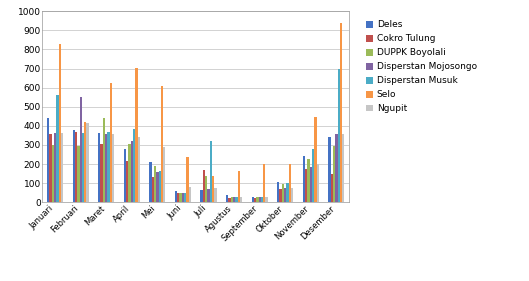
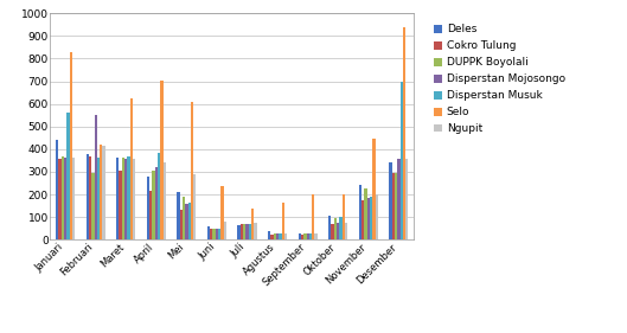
DUPPK Boyolali/Januari: 300 -> 370
DUPPK Boyolali/Maret: 440 -> 360
Cokro Tulung/Juli: 170 -> 70
DUPPK Boyolali/Juli: 140 -> 70
Disperstan Musuk/Juli: 320 -> 70
Disperstan Musuk/November: 280 -> 190
Cokro Tulung/Desember: 150 -> 300
